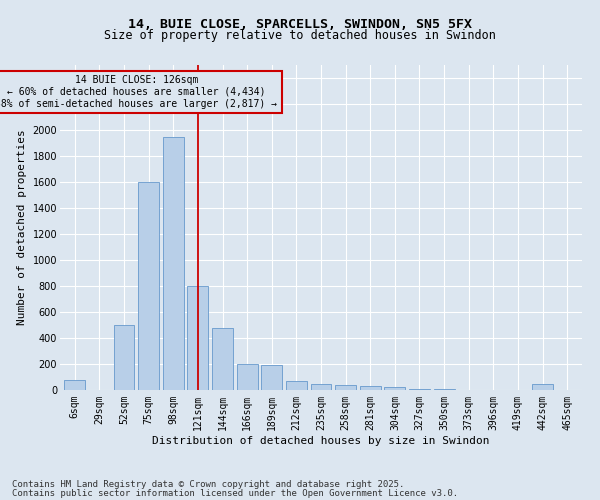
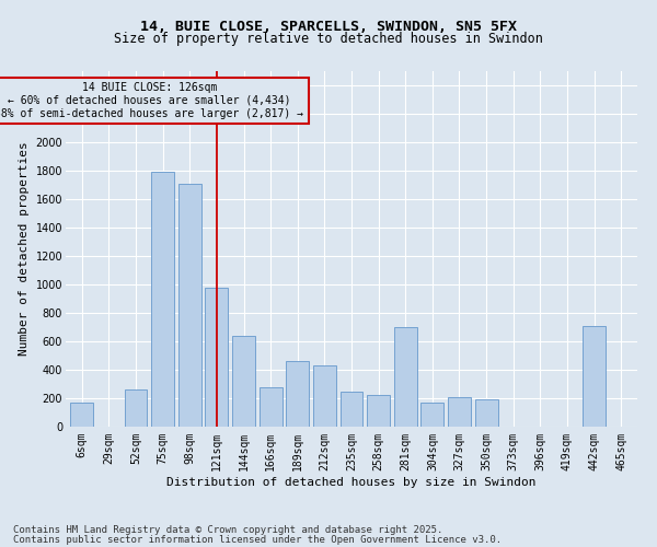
6sqm: 80 -> 170
52sqm: 500 -> 260
75sqm: 1600 -> 1790
98sqm: 1950 -> 1710
121sqm: 800 -> 980
144sqm: 480 -> 640
166sqm: 200 -> 280
189sqm: 200 -> 460
212sqm: 70 -> 430
235sqm: 50 -> 250
258sqm: 40 -> 220
281sqm: 30 -> 700
304sqm: 20 -> 170
327sqm: 0 -> 210
350sqm: 0 -> 190
442sqm: 50 -> 710
